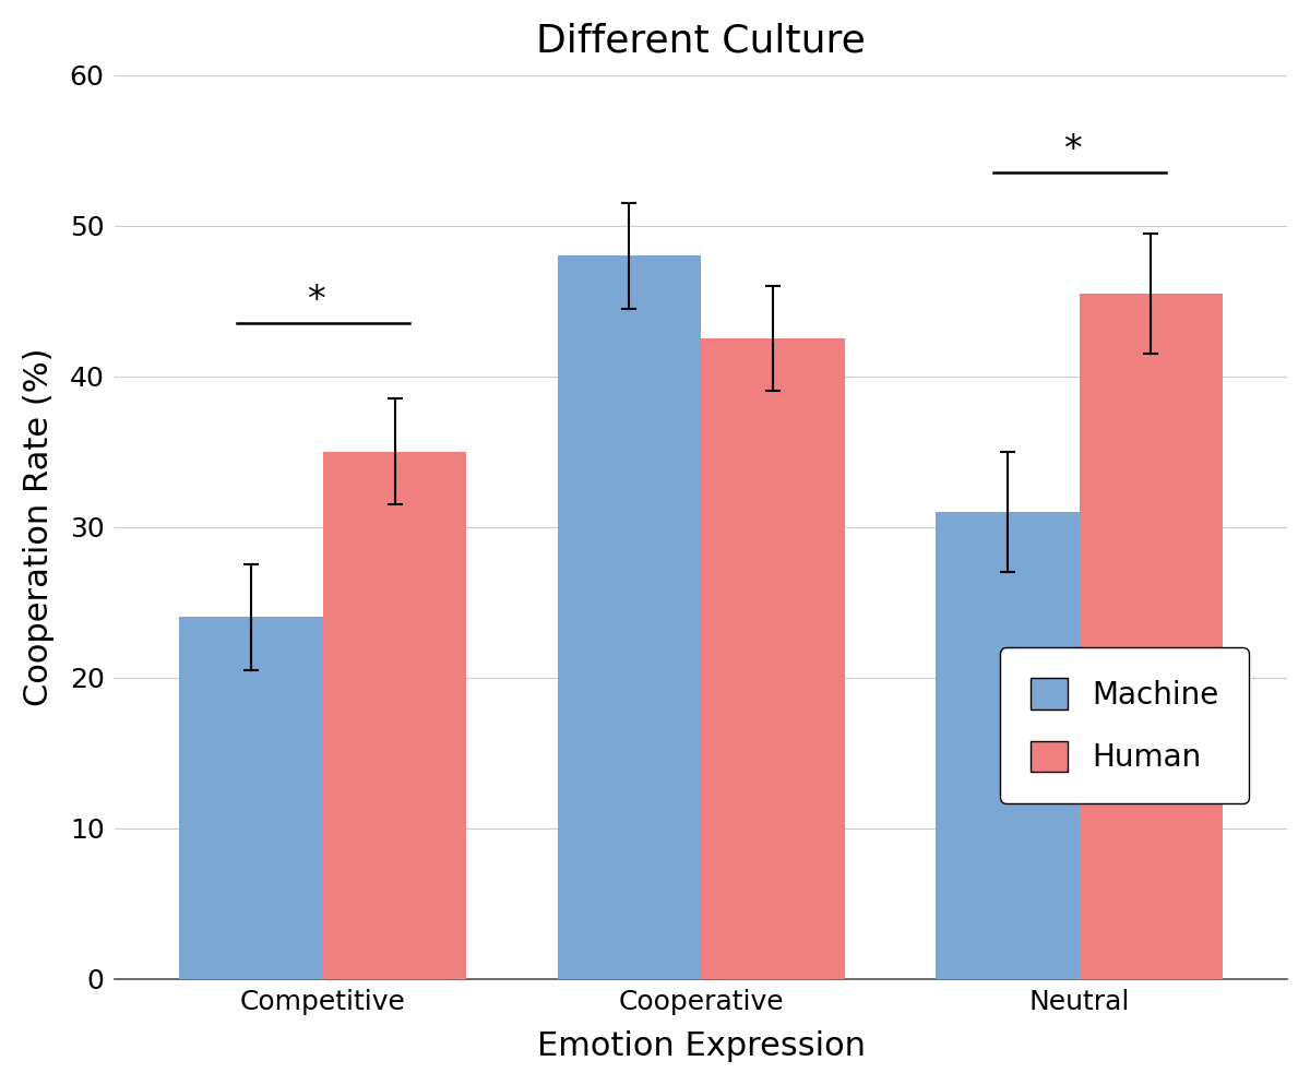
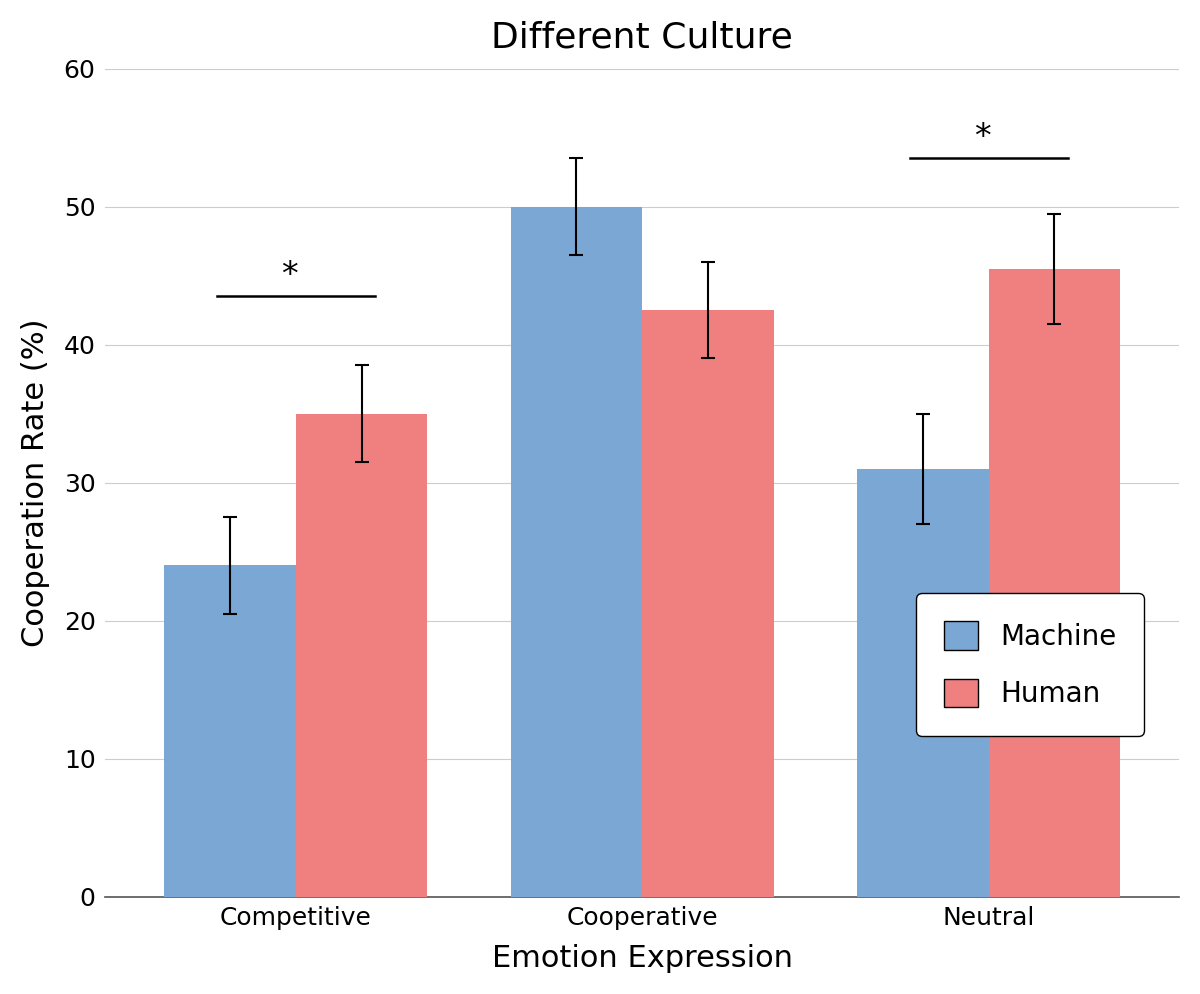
Machine/Cooperative: 48 -> 50
